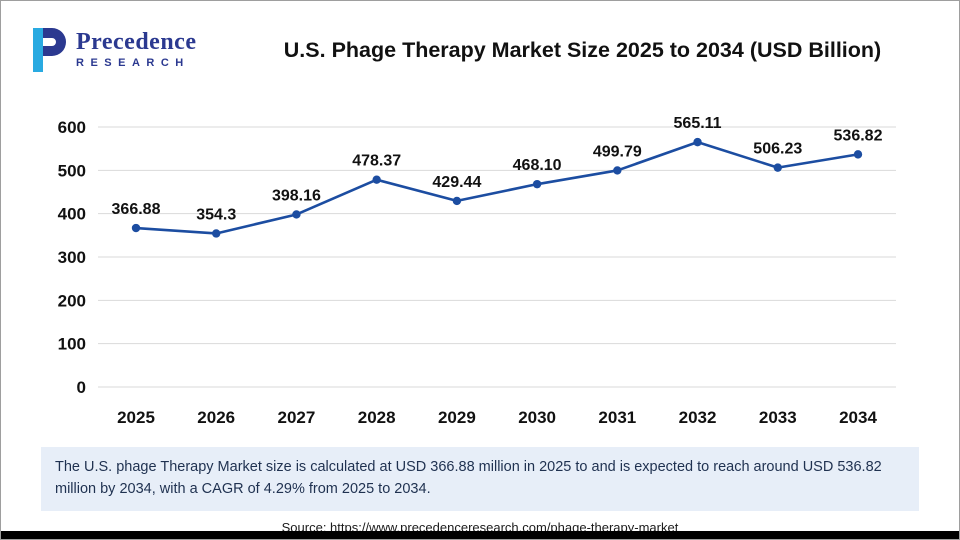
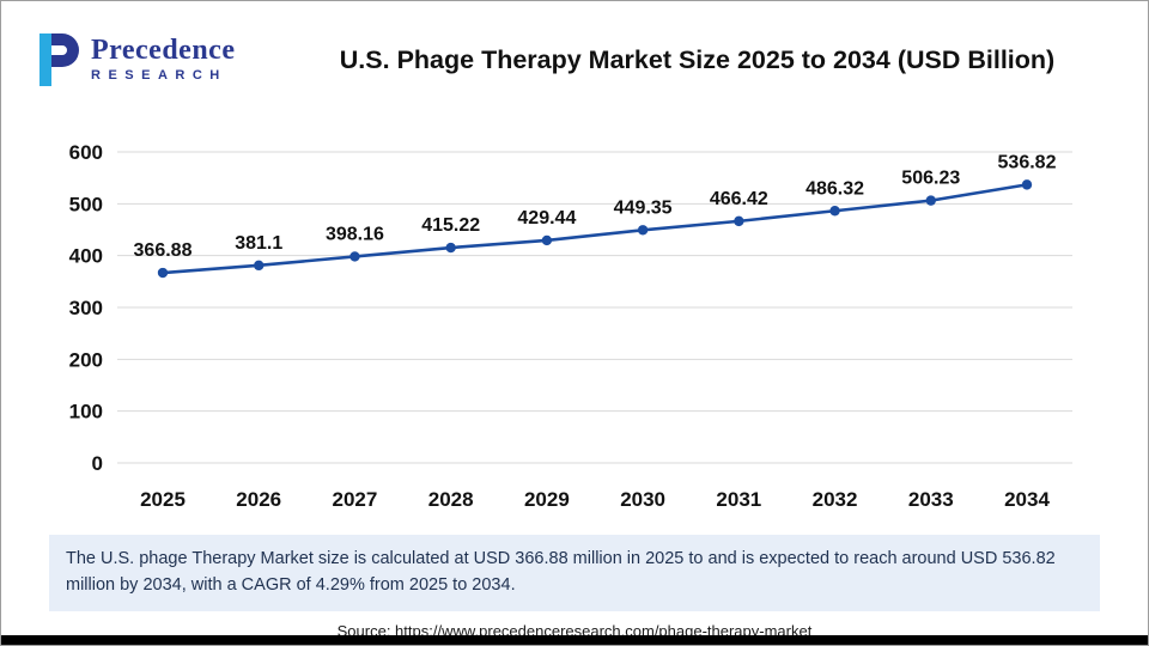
2026: 354.3 -> 381.1
2028: 478.37 -> 415.22
2030: 468.10 -> 449.35
2031: 499.79 -> 466.42
2032: 565.11 -> 486.32
